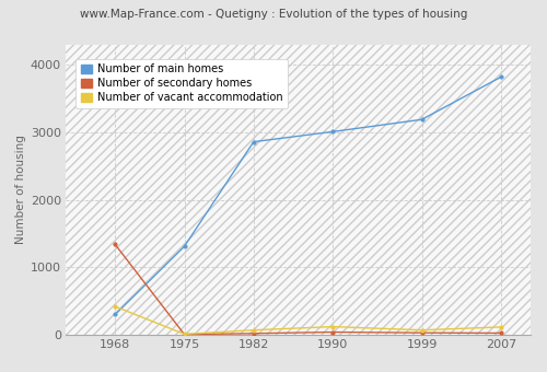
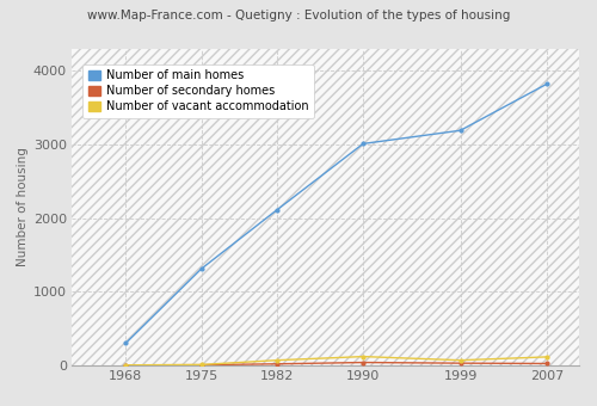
Number of secondary homes/1968: 1340 -> 0
Number of vacant accommodation/1968: 420 -> 0
Number of main homes/1982: 2860 -> 2110
